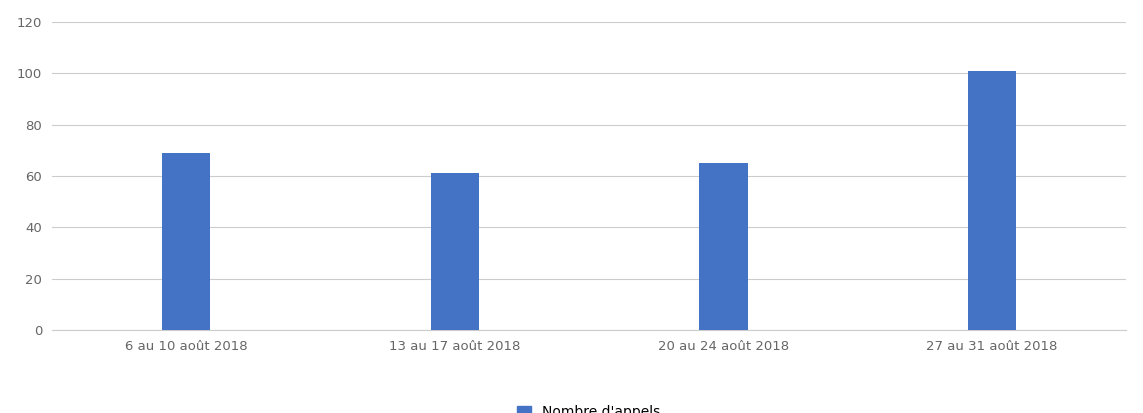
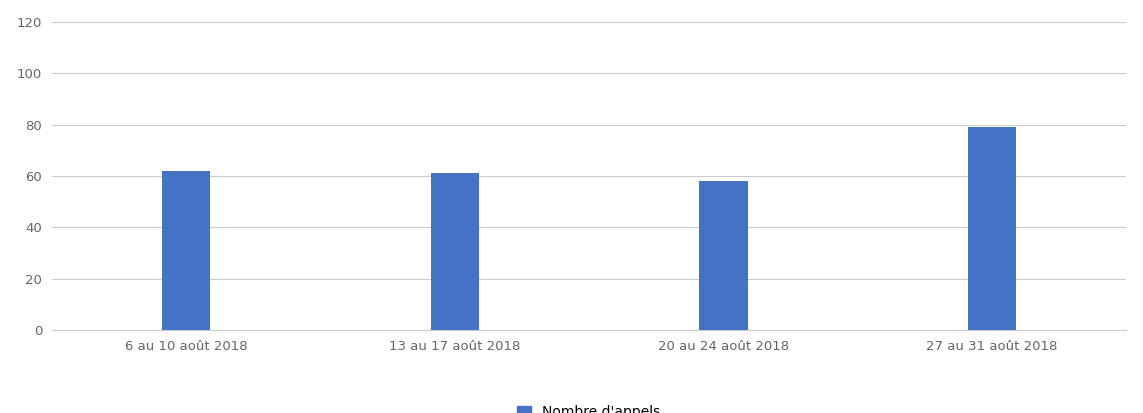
6 au 10 août 2018: 69 -> 62
20 au 24 août 2018: 65 -> 58
27 au 31 août 2018: 101 -> 79
